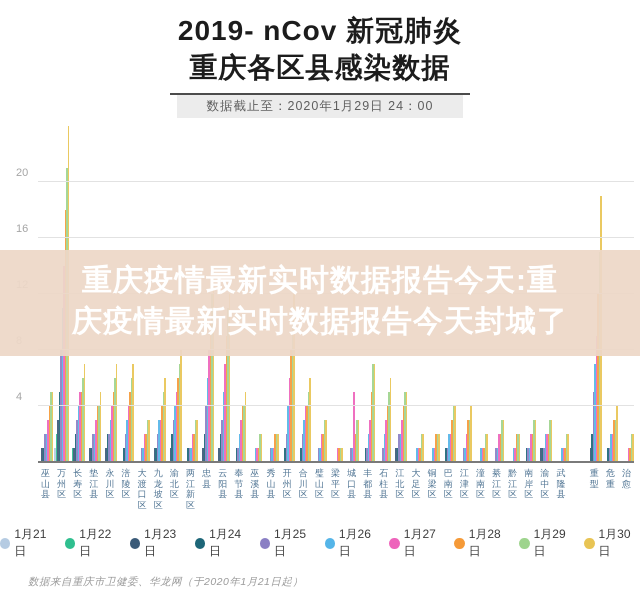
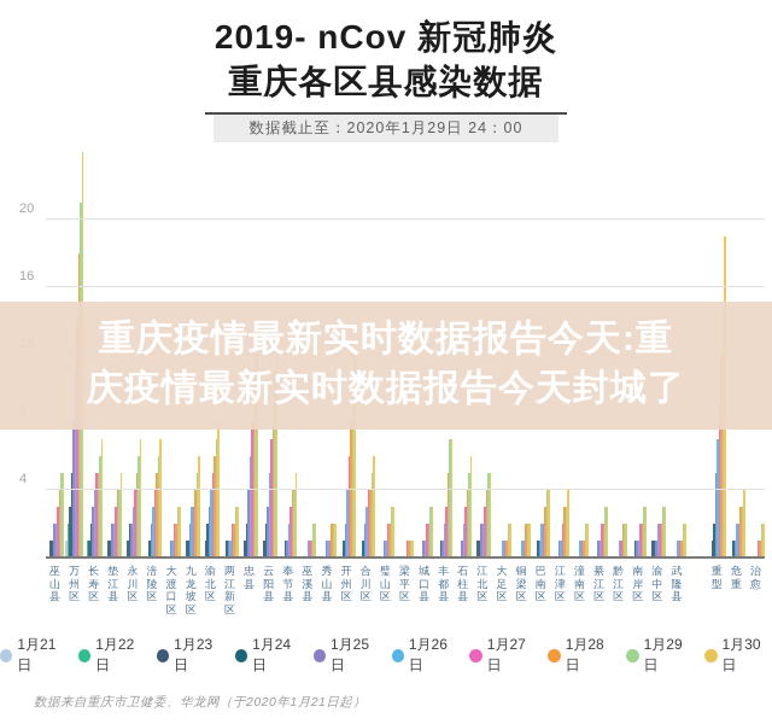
1月27日/城口县: 5 -> 2
